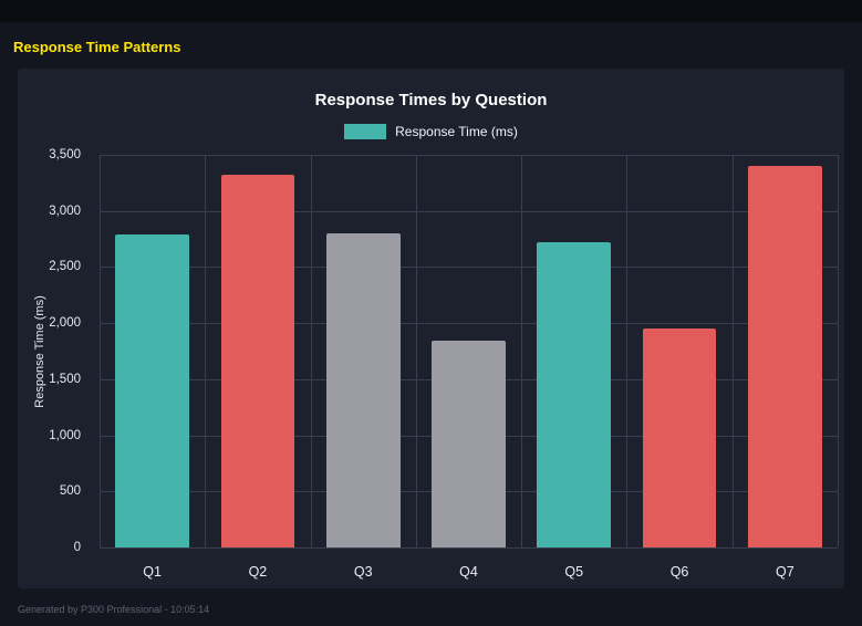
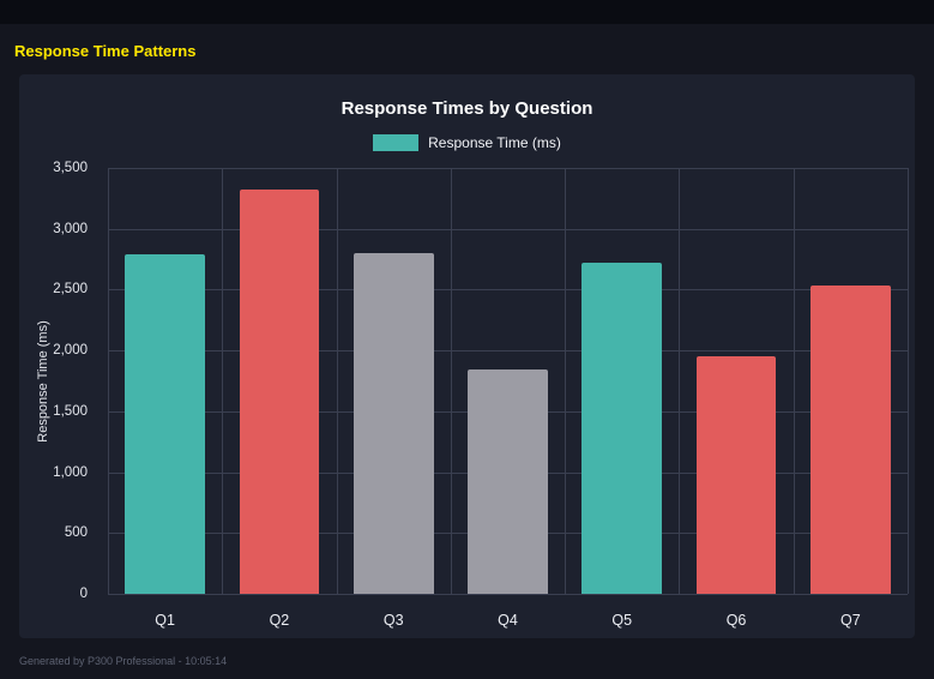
Q7: 3400 -> 2530
